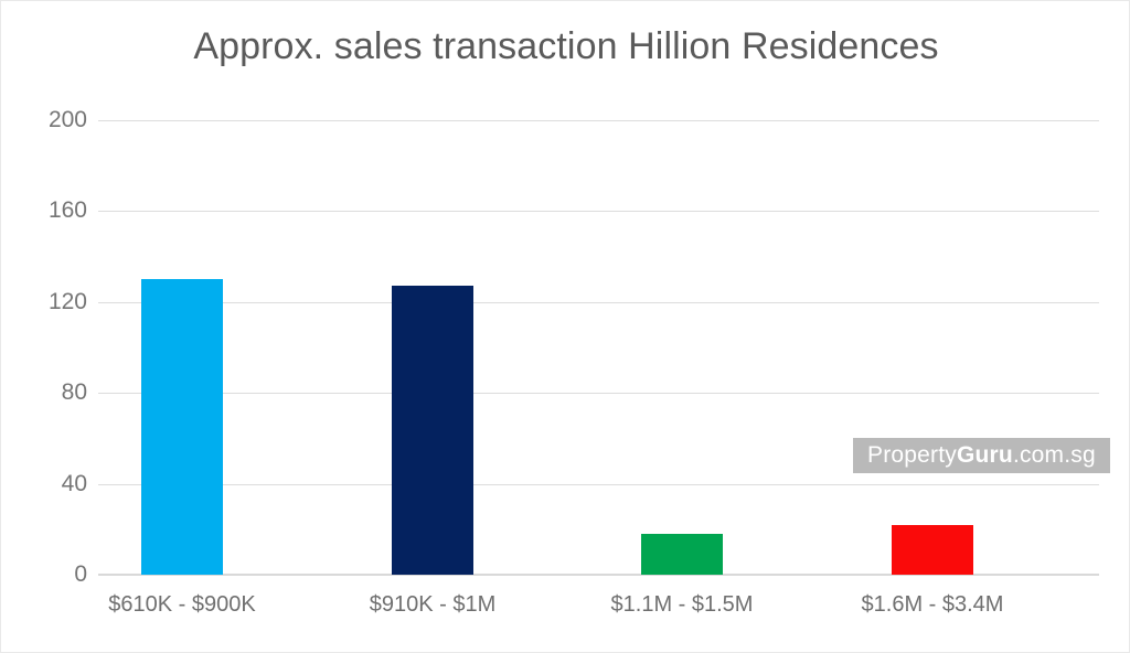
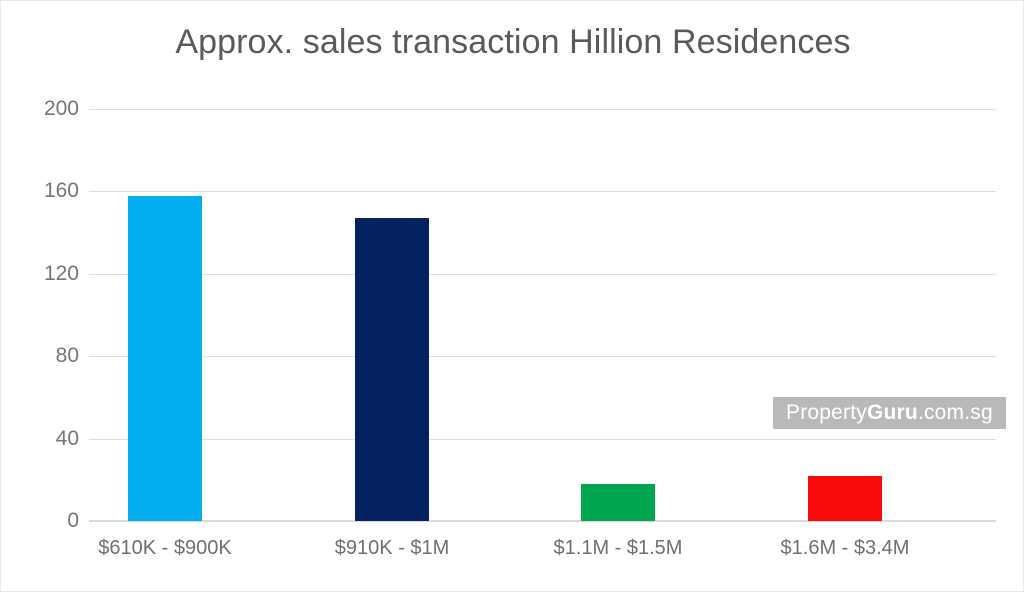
$610K - $900K: 130 -> 158
$910K - $1M: 127 -> 147
